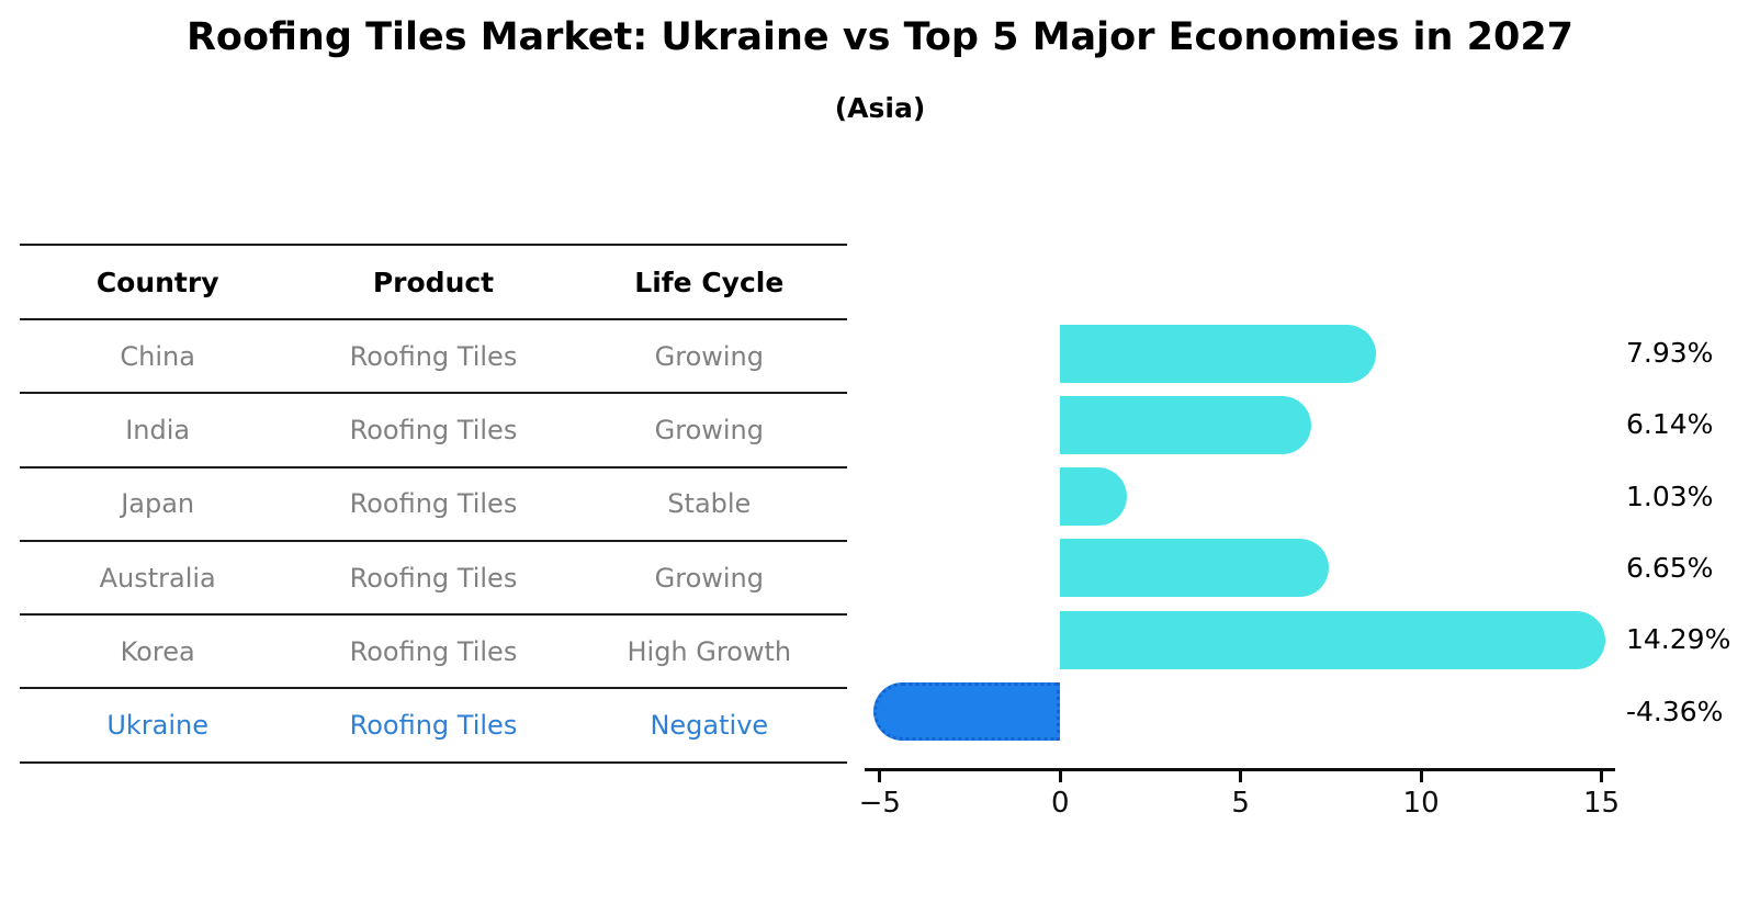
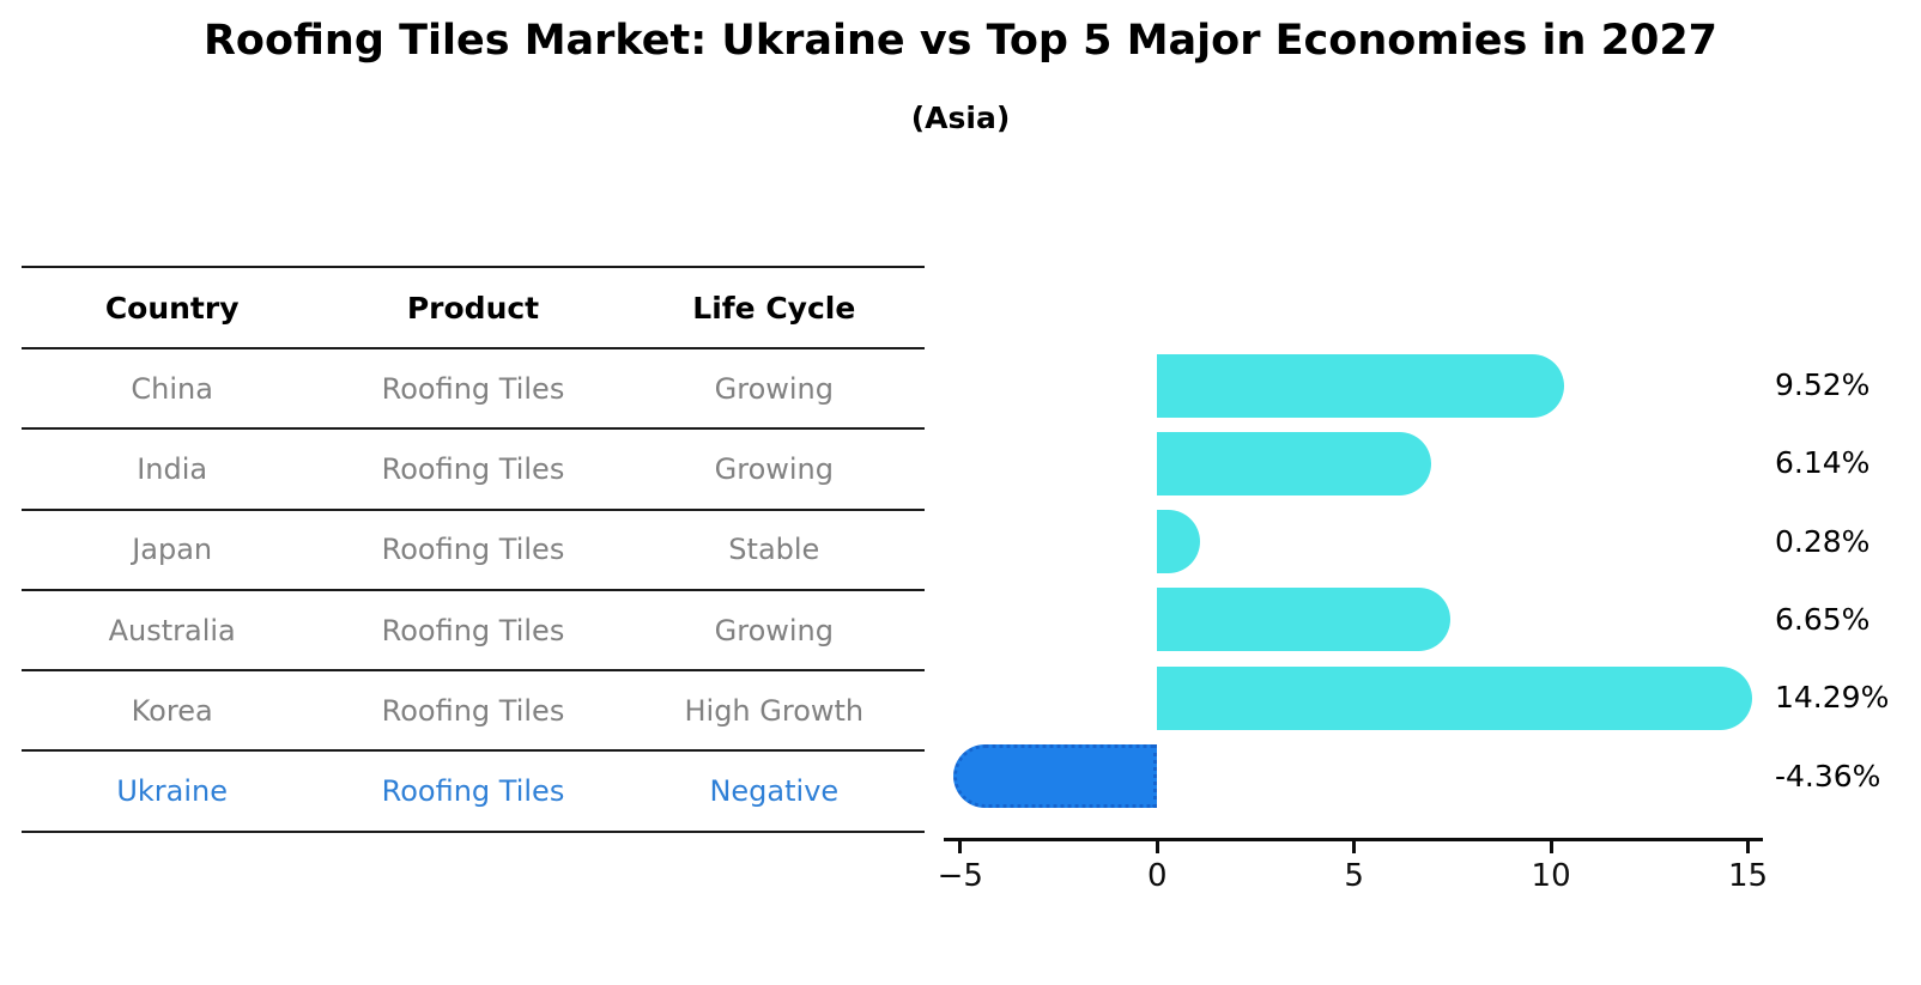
China: 7.93% -> 9.52%
Japan: 1.03% -> 0.28%
